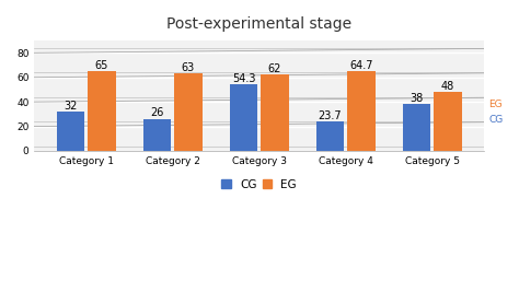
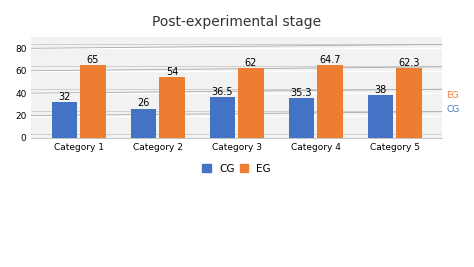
EG/Category 2: 63 -> 54
CG/Category 3: 54.3 -> 36.5
CG/Category 4: 23.7 -> 35.3
EG/Category 5: 48 -> 62.3
